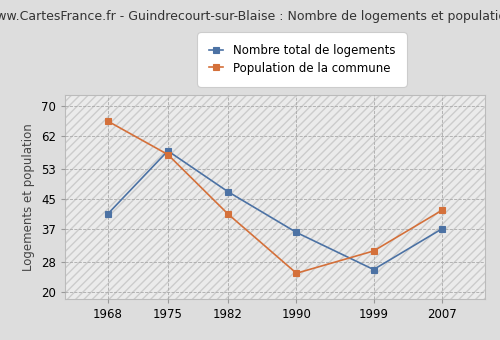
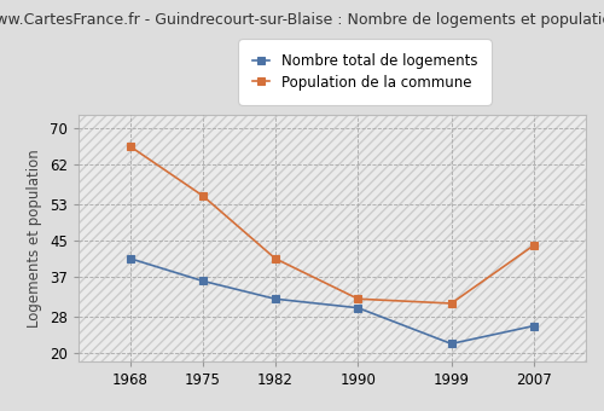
Nombre total de logements/1975: 58 -> 36
Population de la commune/1975: 57 -> 55
Nombre total de logements/1982: 47 -> 32
Nombre total de logements/1990: 36 -> 30
Population de la commune/1990: 25 -> 32
Nombre total de logements/1999: 26 -> 22
Nombre total de logements/2007: 37 -> 26
Population de la commune/2007: 42 -> 44
